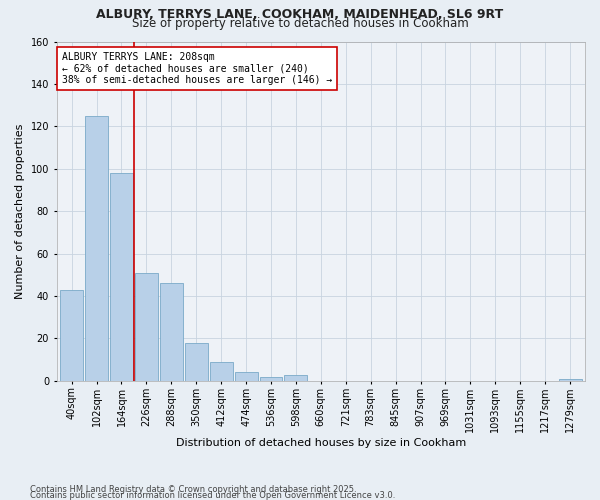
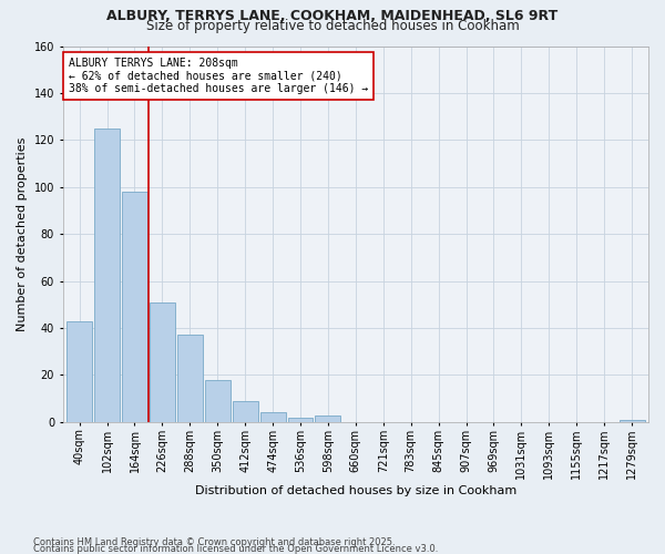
288sqm: 46 -> 37
